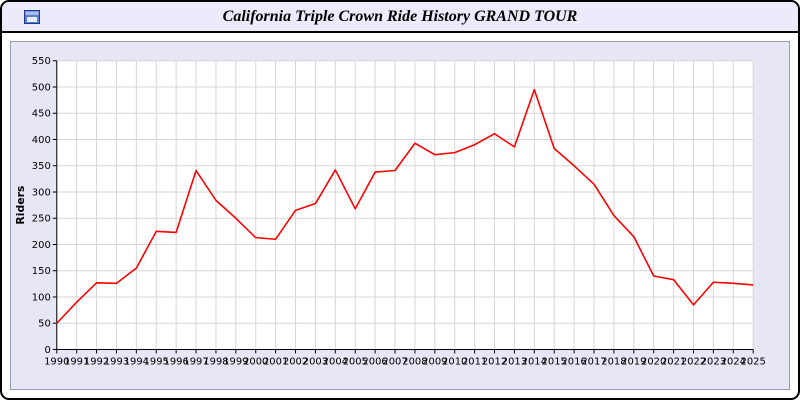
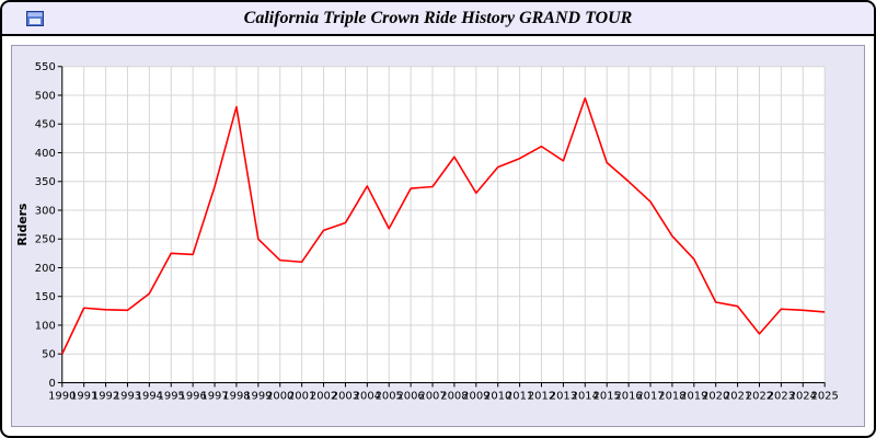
1991: 90 -> 130
1998: 280 -> 480
2009: 370 -> 330
